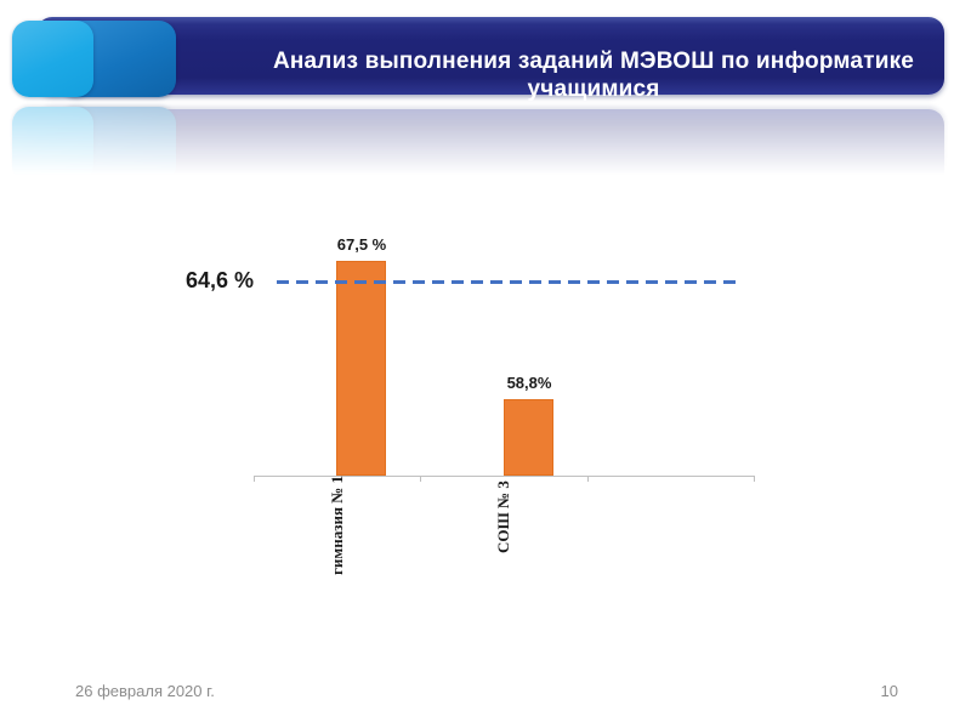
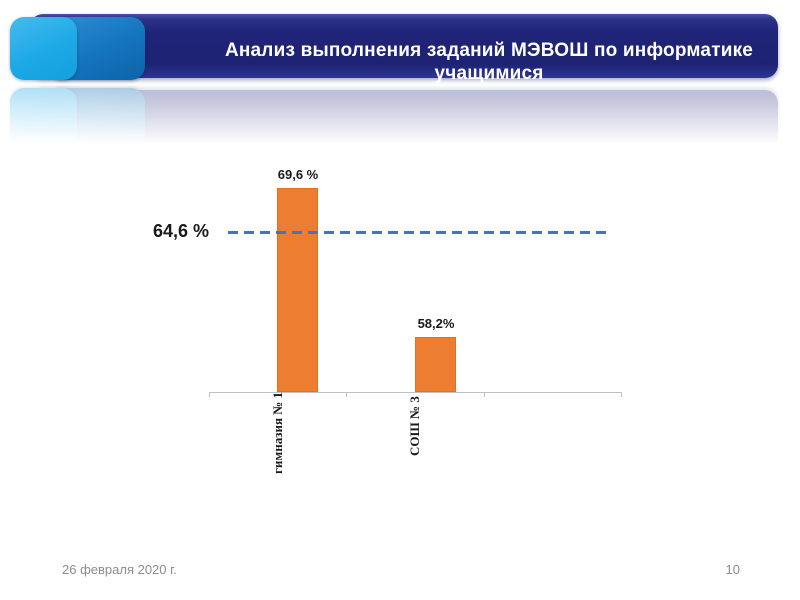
гимназия № 1: 67,5 -> 69,6
СОШ № 3: 58,8% -> 58,2%
